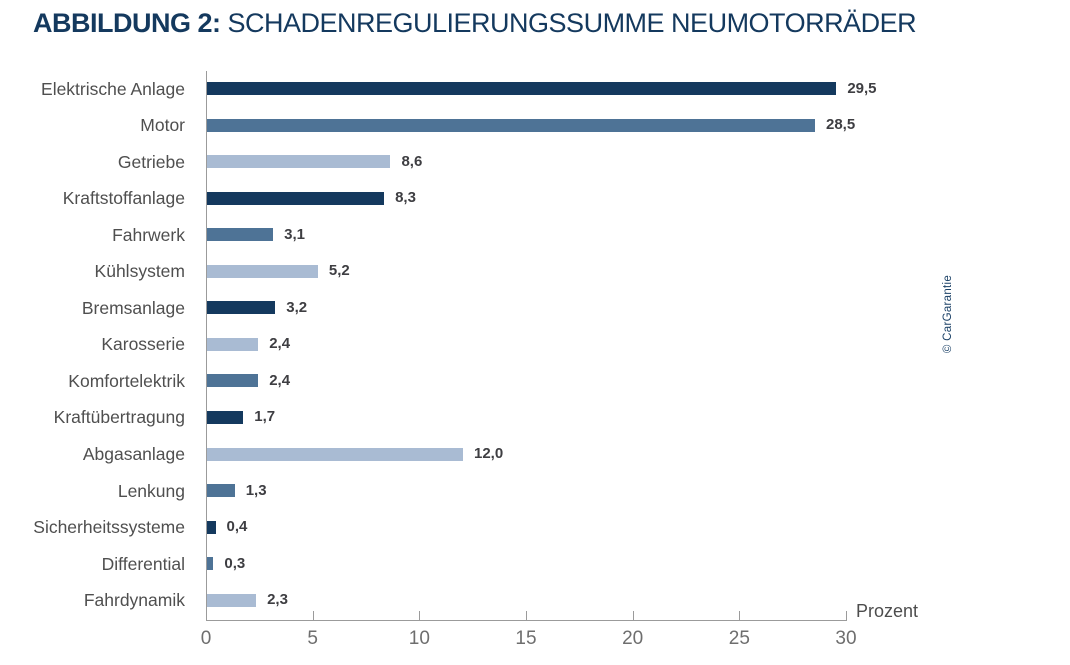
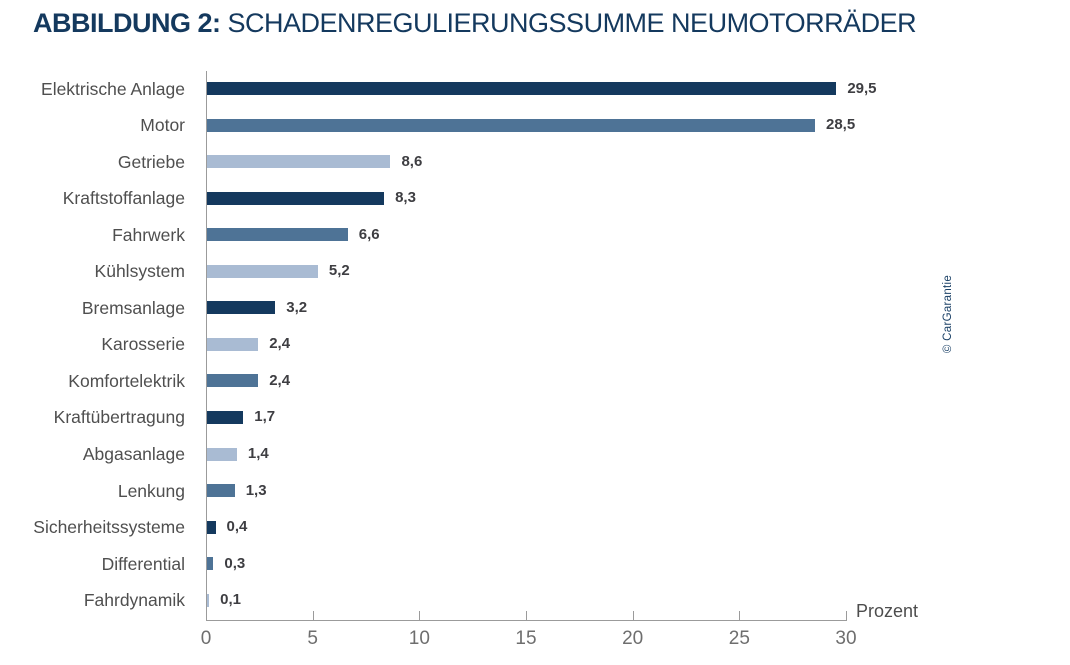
Fahrwerk: 3,1 -> 6,6
Abgasanlage: 12,0 -> 1,4
Fahrdynamik: 2,3 -> 0,1
